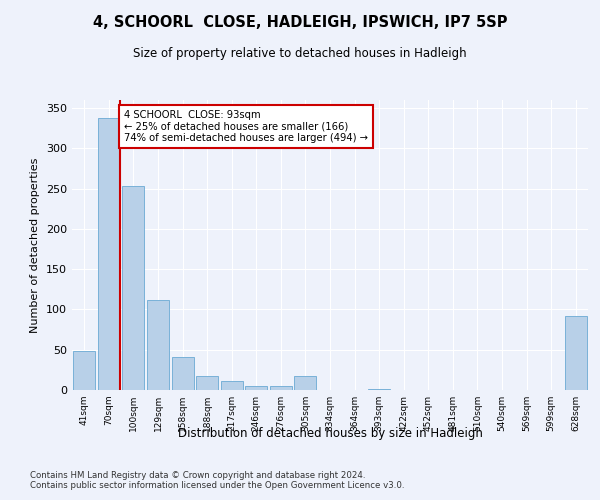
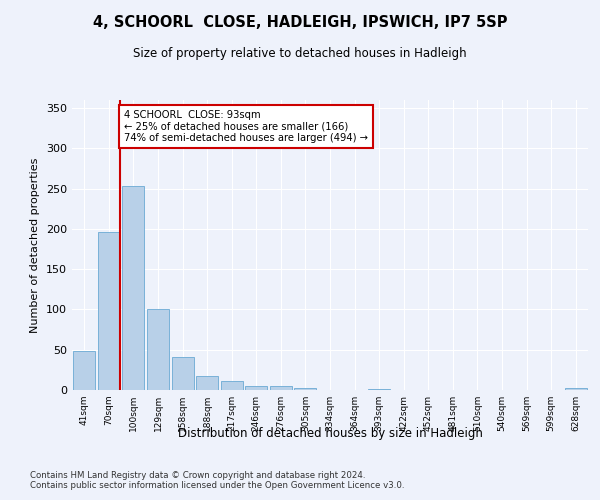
70sqm: 338 -> 196
129sqm: 112 -> 101
305sqm: 18 -> 3
628sqm: 92 -> 2
